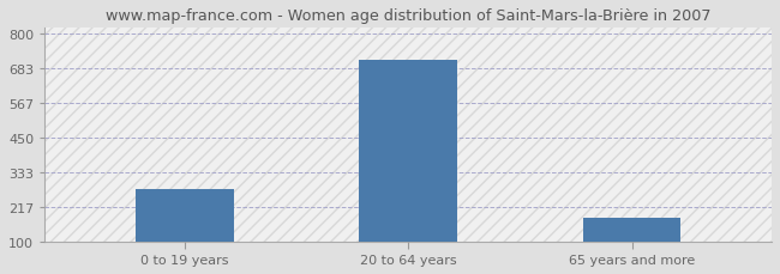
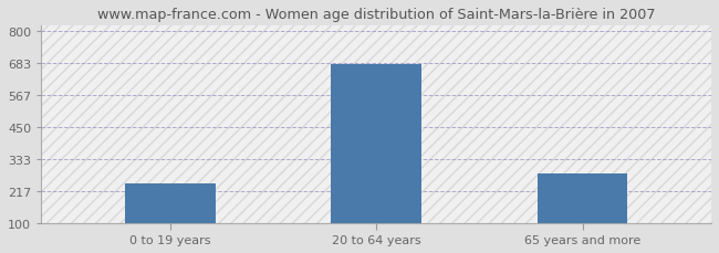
0 to 19 years: 279 -> 245
20 to 64 years: 710 -> 680
65 years and more: 182 -> 280
